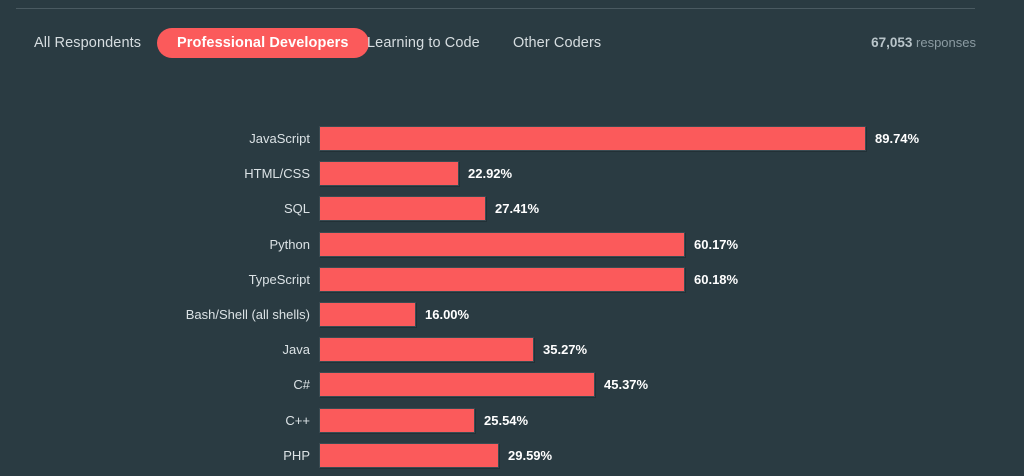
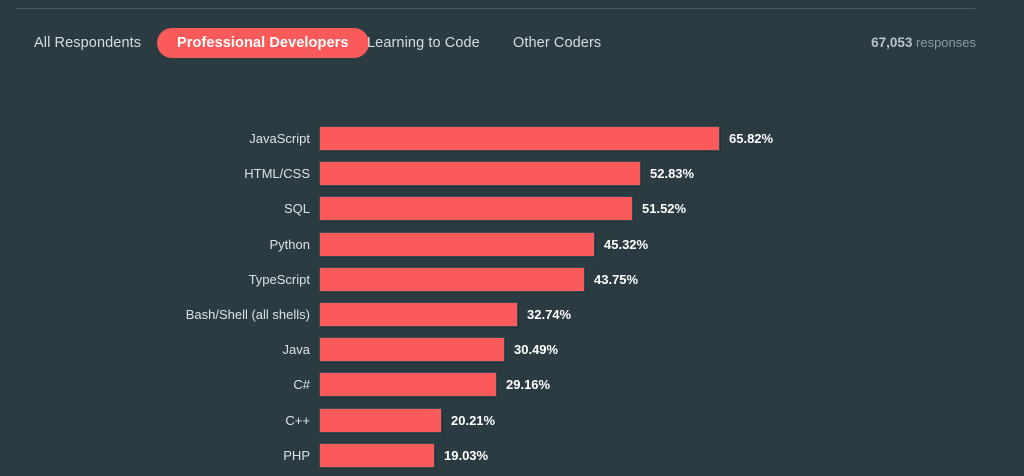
JavaScript: 89.74% -> 65.82%
HTML/CSS: 22.92% -> 52.83%
SQL: 27.41% -> 51.52%
Python: 60.17% -> 45.32%
TypeScript: 60.18% -> 43.75%
Bash/Shell (all shells): 16.00% -> 32.74%
Java: 35.27% -> 30.49%
C#: 45.37% -> 29.16%
C++: 25.54% -> 20.21%
PHP: 29.59% -> 19.03%
